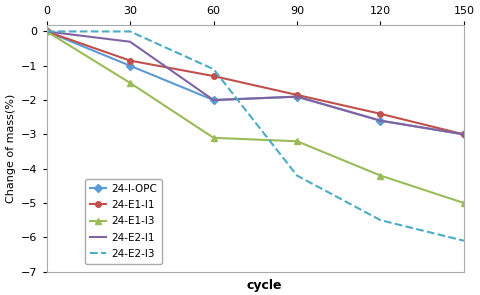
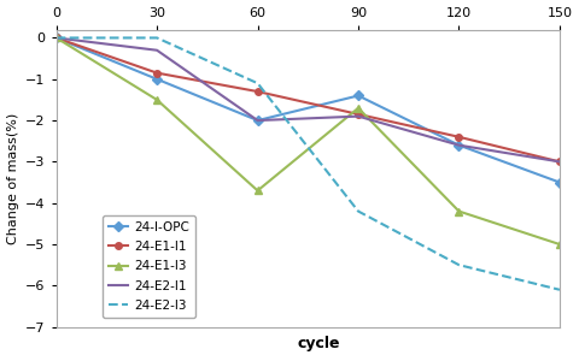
24-E1-I3/60: -3.1 -> -3.7
24-I-OPC/90: -1.9 -> -1.4
24-E1-I3/90: -3.2 -> -1.7
24-I-OPC/150: -3.0 -> -3.5
